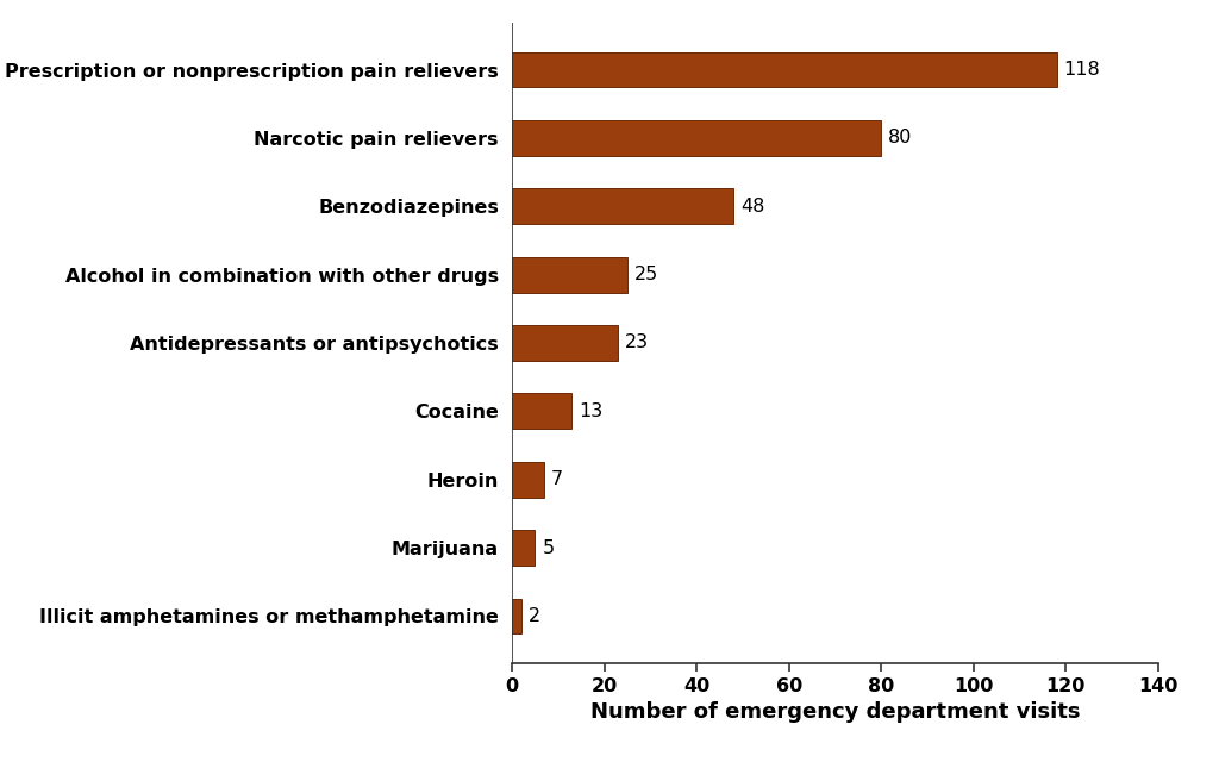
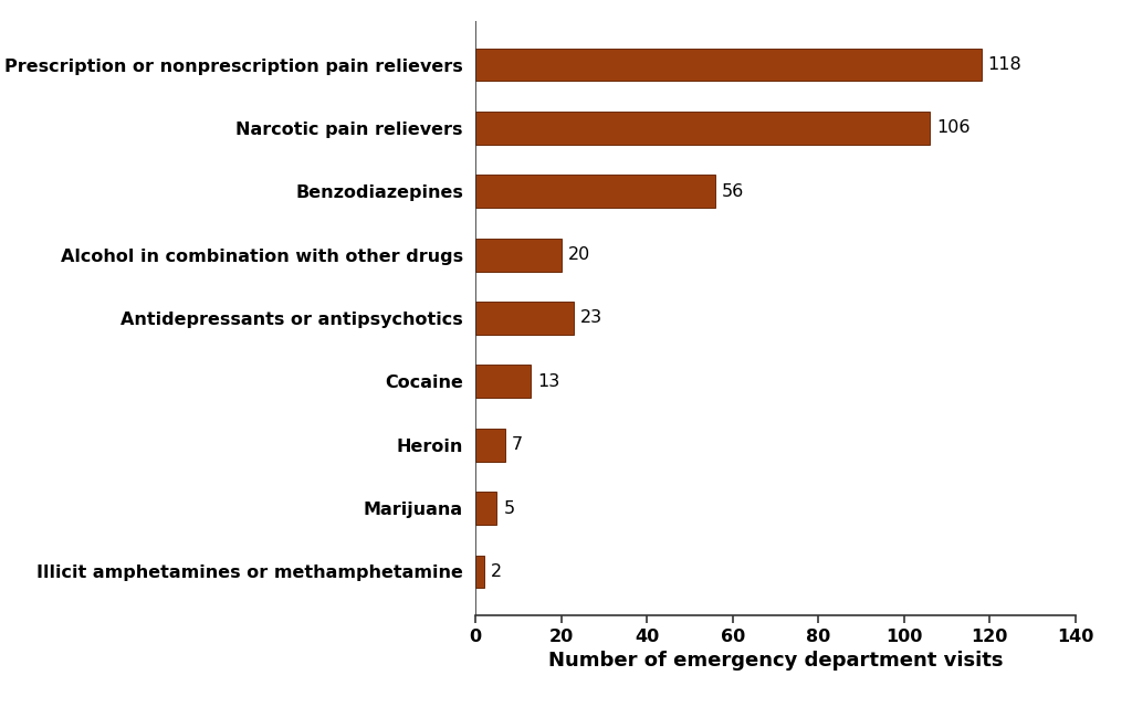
Narcotic pain relievers: 80 -> 106
Benzodiazepines: 48 -> 56
Alcohol in combination with other drugs: 25 -> 20
